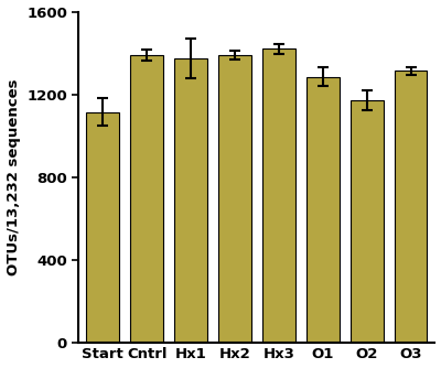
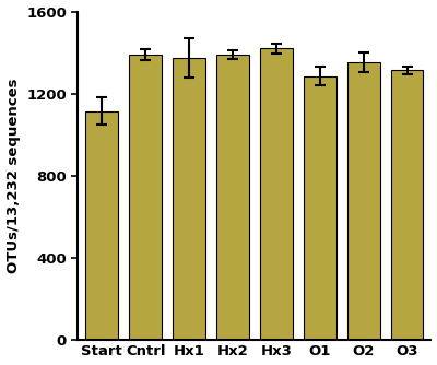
O2: 1170 -> 1360
